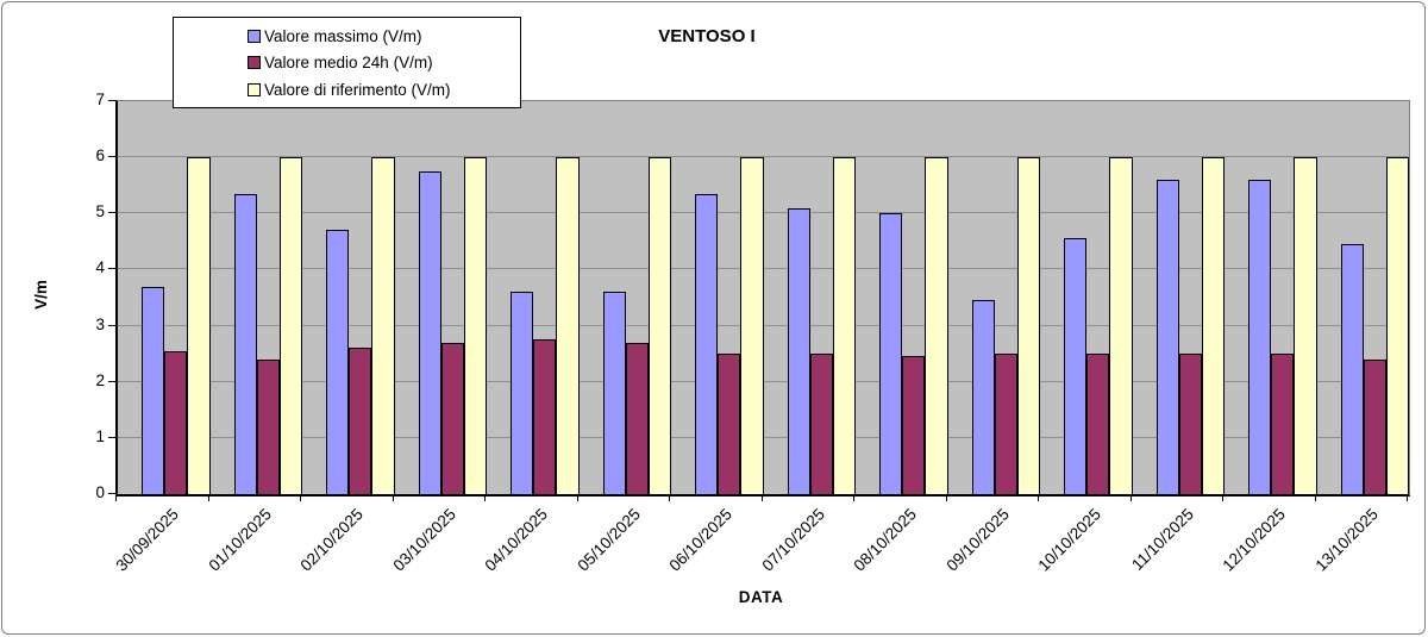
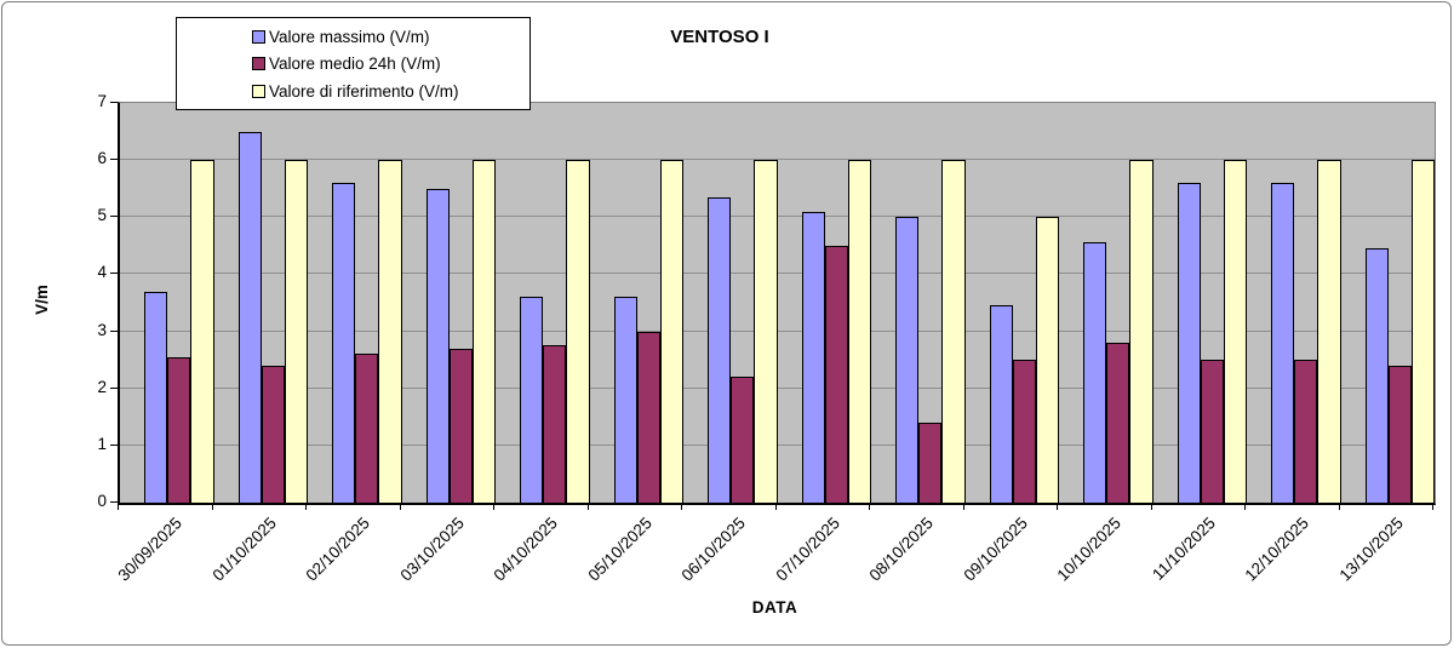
Valore massimo (V/m)/01/10/2025: 5.3 -> 6.5
Valore massimo (V/m)/02/10/2025: 4.7 -> 5.6
Valore massimo (V/m)/03/10/2025: 5.8 -> 5.5
Valore medio 24h (V/m)/05/10/2025: 2.7 -> 3.0
Valore medio 24h (V/m)/06/10/2025: 2.5 -> 2.2
Valore medio 24h (V/m)/07/10/2025: 2.5 -> 4.5
Valore medio 24h (V/m)/08/10/2025: 2.5 -> 1.4
Valore di riferimento (V/m)/09/10/2025: 6 -> 5
Valore medio 24h (V/m)/10/10/2025: 2.5 -> 2.8
